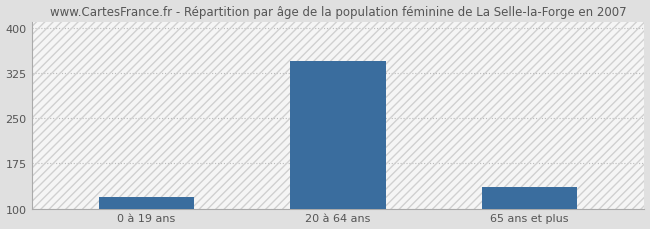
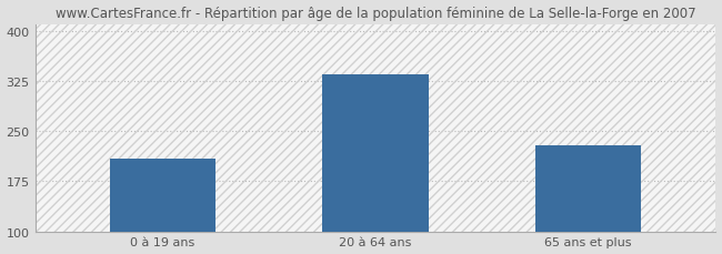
0 à 19 ans: 120 -> 208
20 à 64 ans: 345 -> 334
65 ans et plus: 135 -> 228
